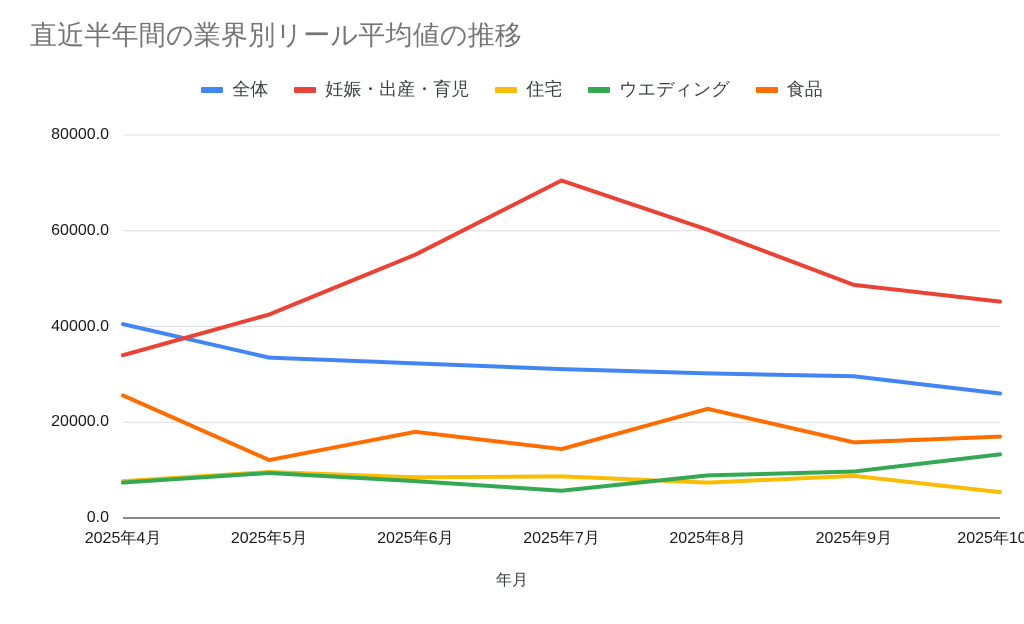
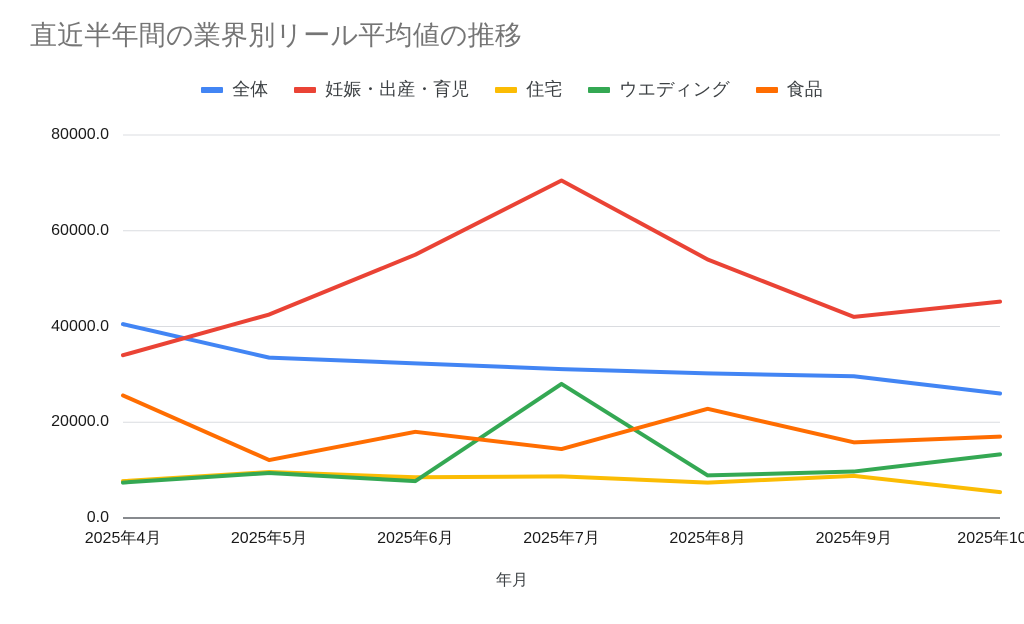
ウエディング/2025年7月: 6000 -> 28000
妊娠・出産・育児/2025年8月: 60000 -> 54000
妊娠・出産・育児/2025年9月: 49000 -> 42000
